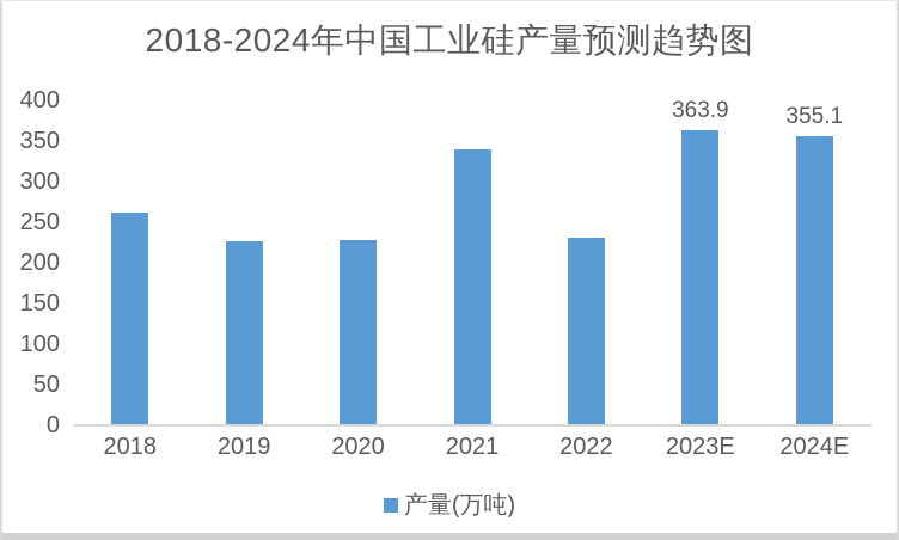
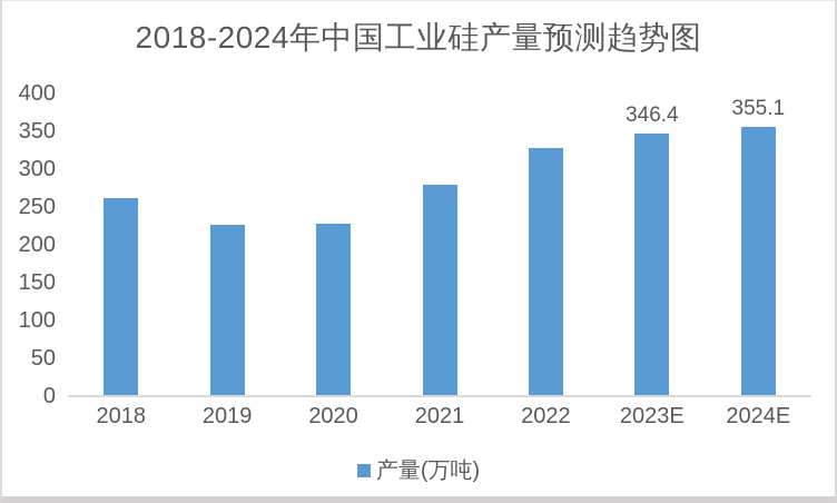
2021: 340 -> 280
2022: 230 -> 330
2023E: 363.9 -> 346.4
